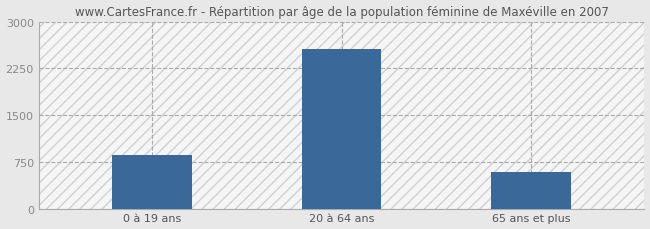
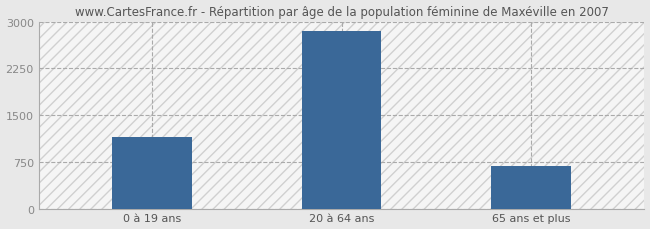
0 à 19 ans: 860 -> 1150
20 à 64 ans: 2560 -> 2850
65 ans et plus: 580 -> 680
